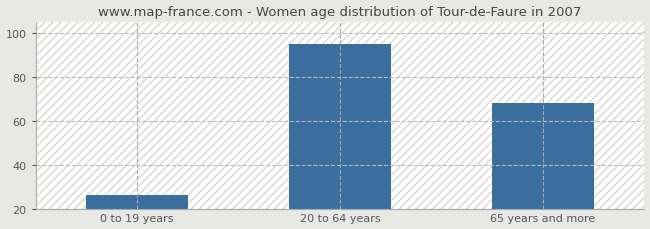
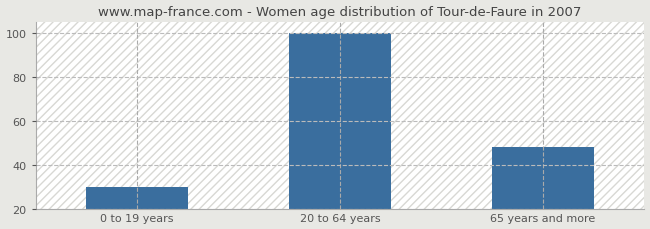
0 to 19 years: 26 -> 30
20 to 64 years: 95 -> 100
65 years and more: 68 -> 48
